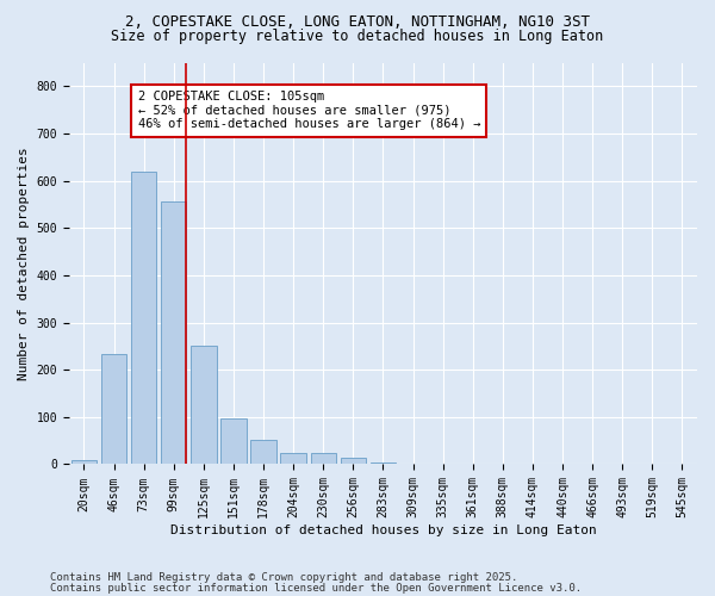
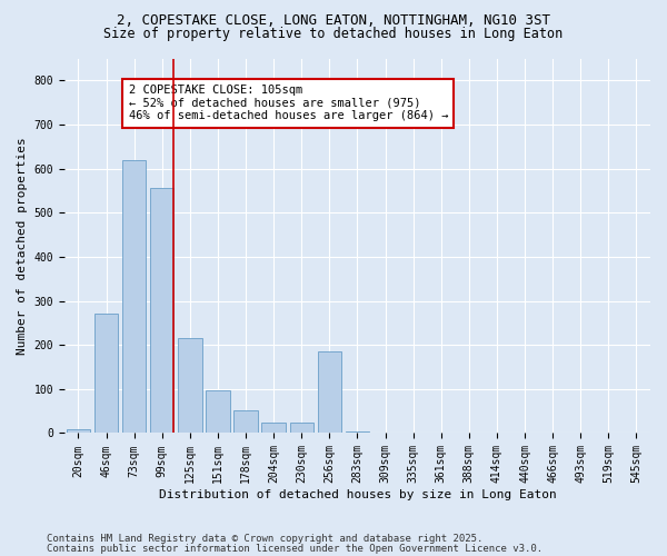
46sqm: 232 -> 270
125sqm: 252 -> 215
256sqm: 15 -> 185
